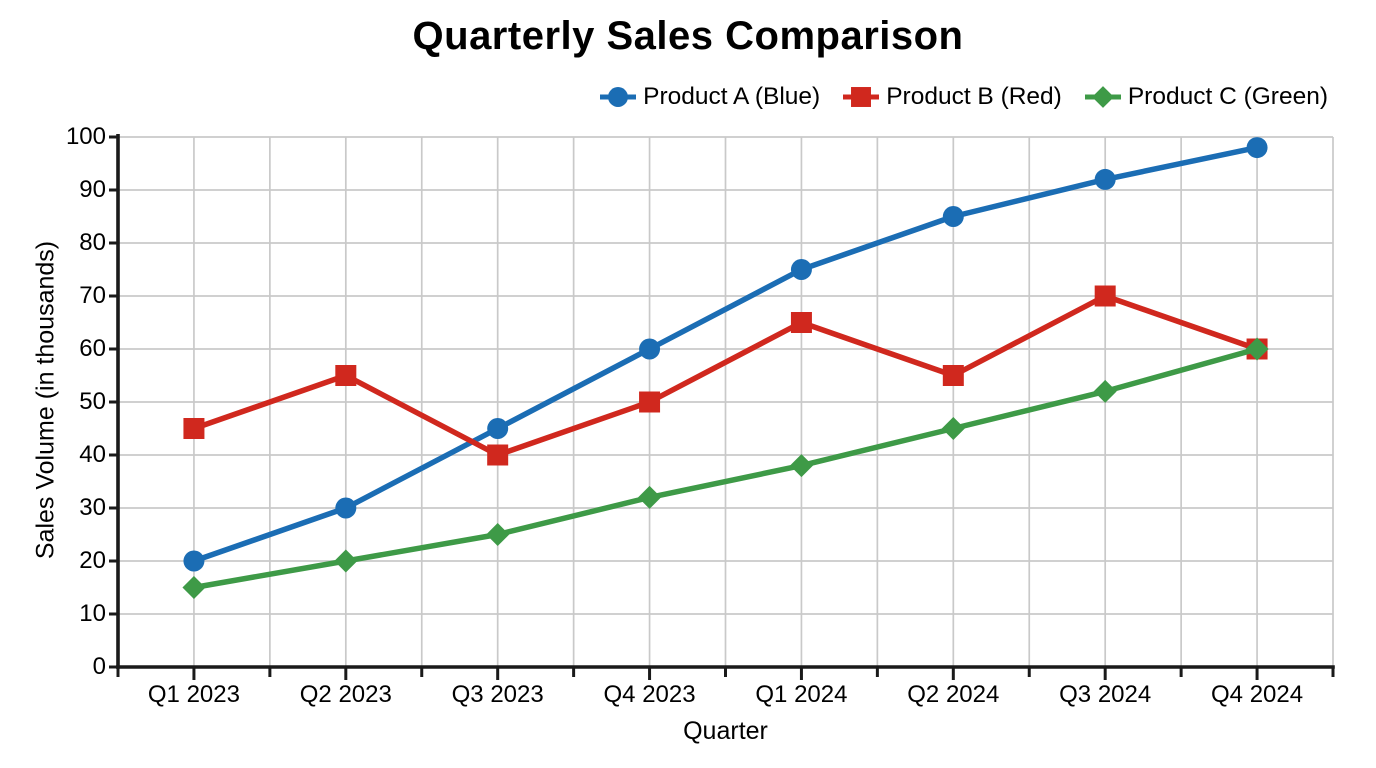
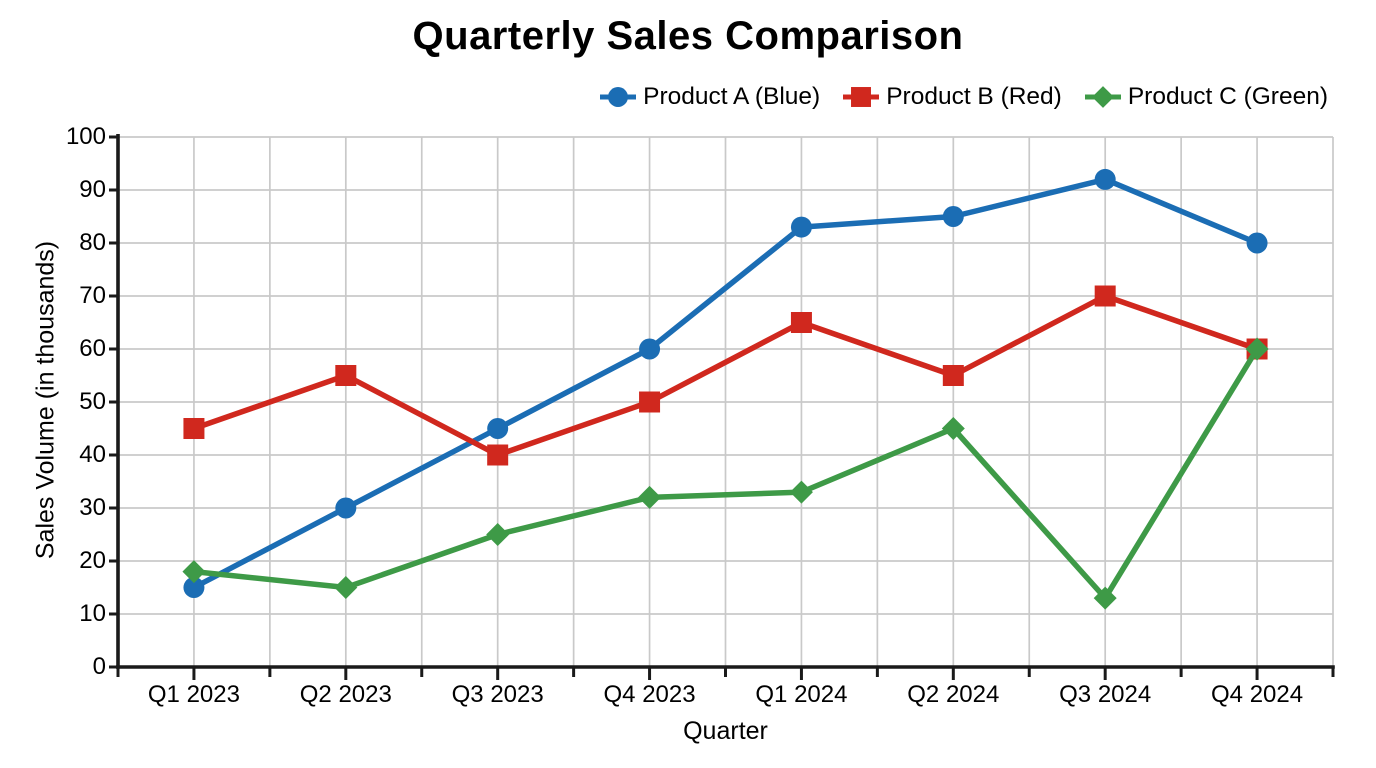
Product A (Blue)/Q1 2023: 20 -> 15
Product C (Green)/Q1 2023: 15 -> 18
Product C (Green)/Q2 2023: 20 -> 15
Product A (Blue)/Q1 2024: 75 -> 83
Product C (Green)/Q1 2024: 38 -> 33
Product C (Green)/Q3 2024: 52 -> 13
Product A (Blue)/Q4 2024: 98 -> 80
